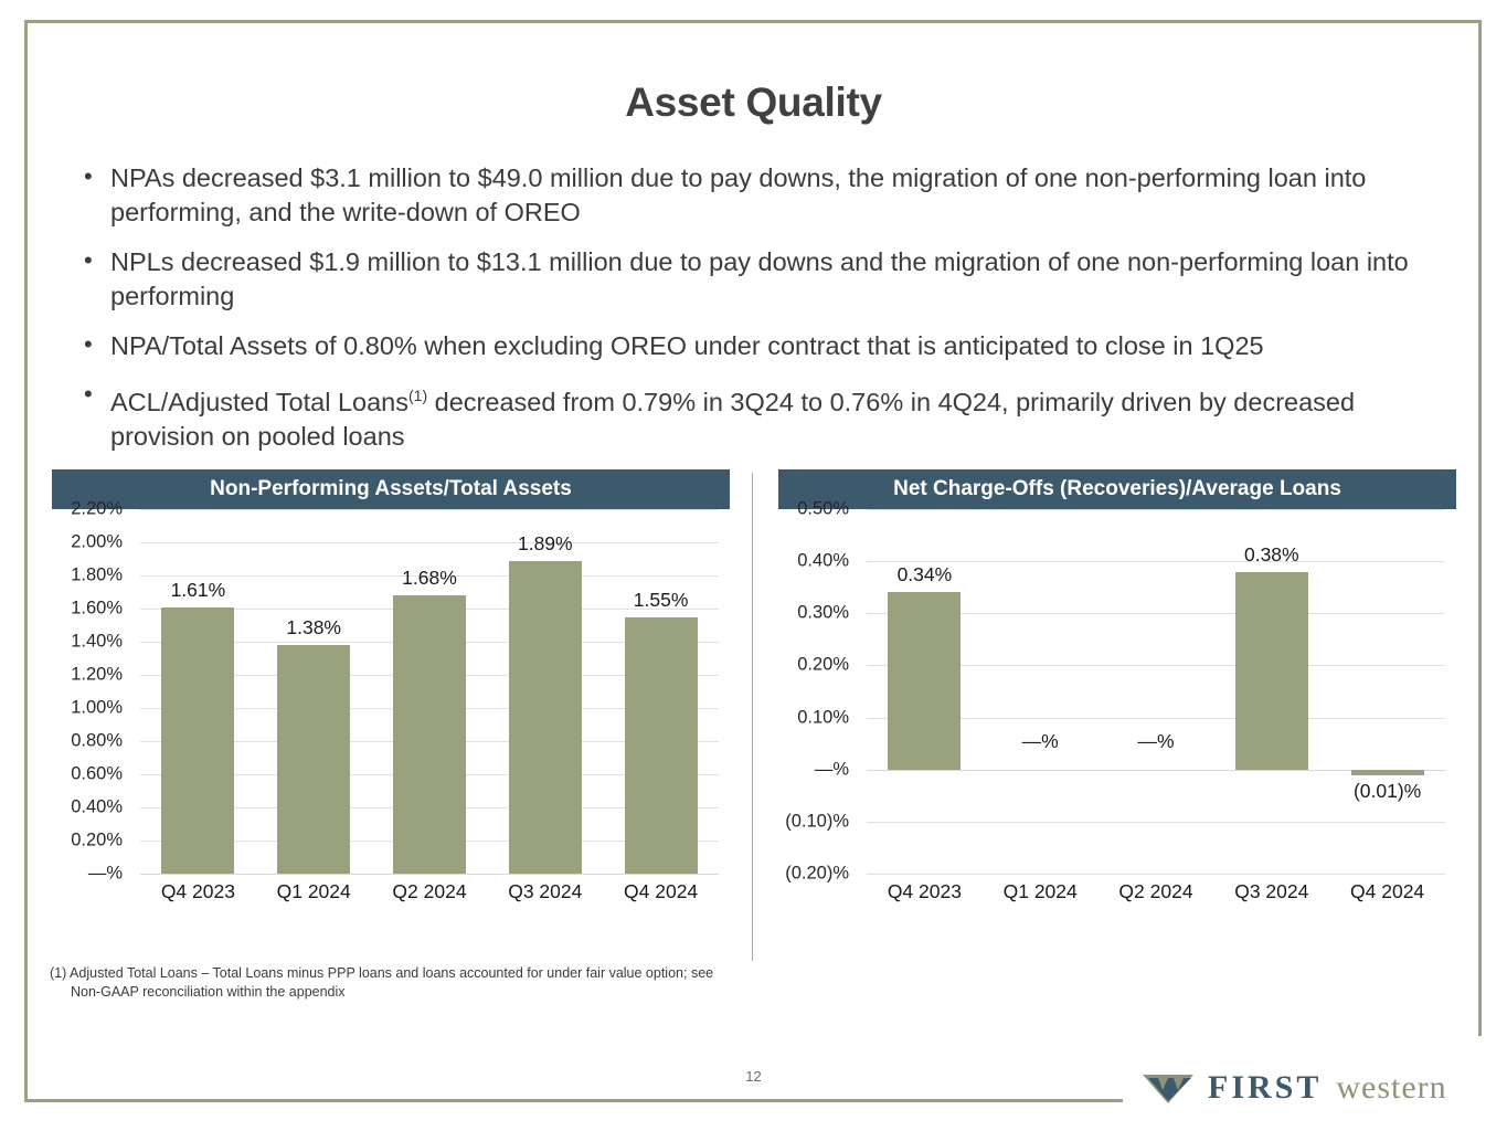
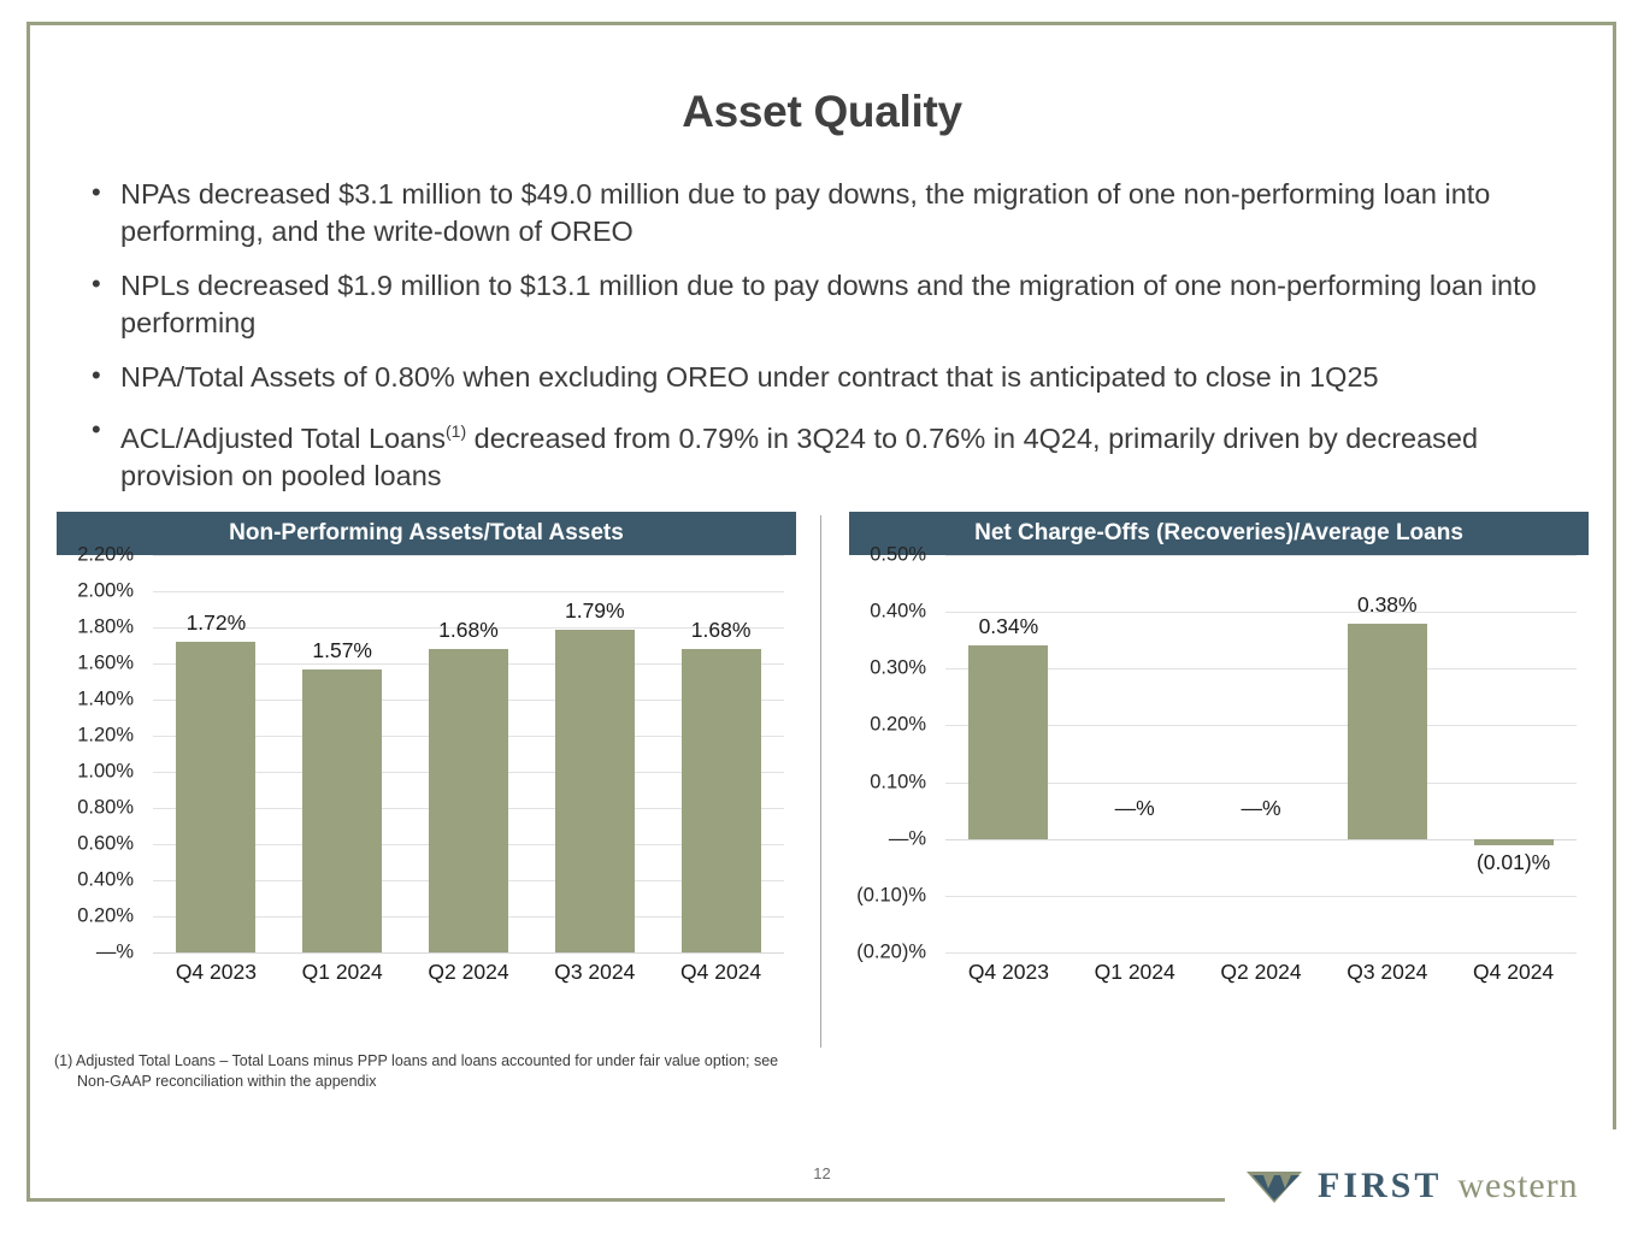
Non-Performing Assets/Total Assets/Q4 2023: 1.61% -> 1.72%
Non-Performing Assets/Total Assets/Q1 2024: 1.38% -> 1.57%
Non-Performing Assets/Total Assets/Q3 2024: 1.89% -> 1.79%
Non-Performing Assets/Total Assets/Q4 2024: 1.55% -> 1.68%
